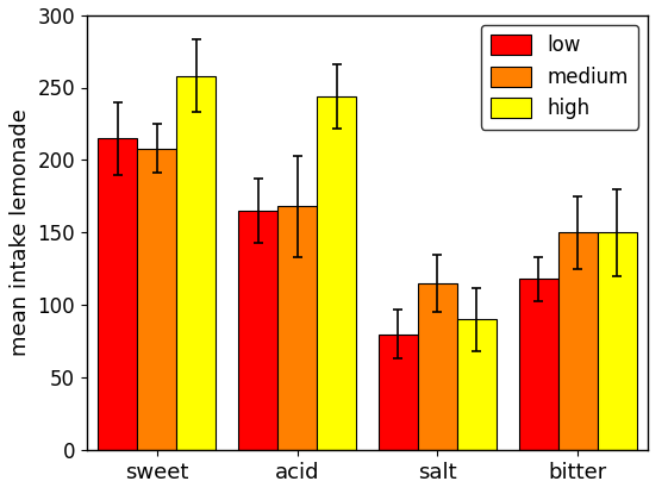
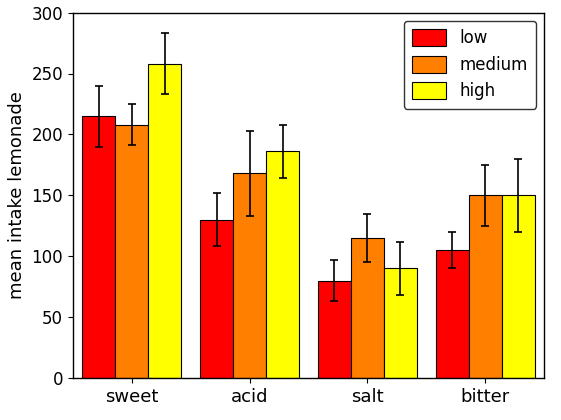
low/acid: 165 -> 130
high/acid: 244 -> 186
low/bitter: 118 -> 105
